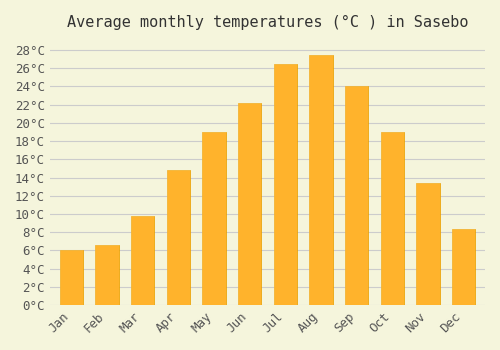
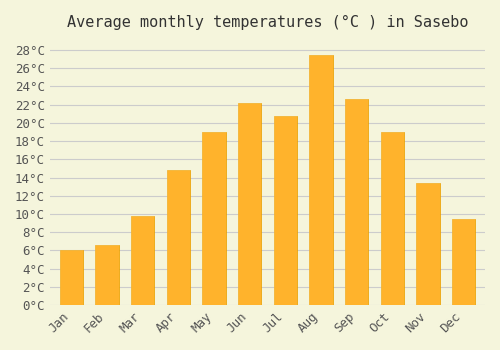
Jul: 26.5°C -> 20.8°C
Sep: 24.0°C -> 22.6°C
Dec: 8.3°C -> 9.4°C
